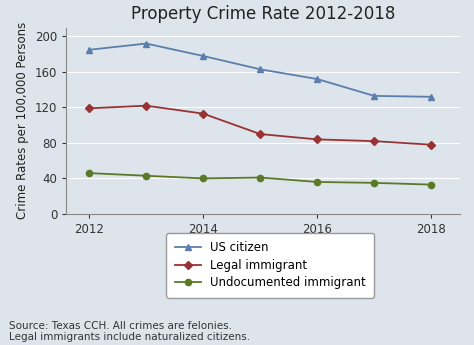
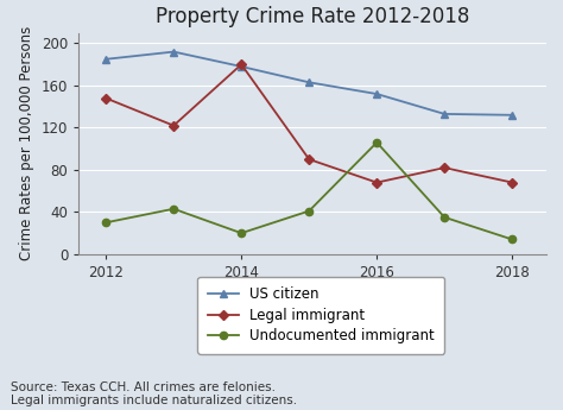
Legal immigrant/2012: 119 -> 148
Undocumented immigrant/2012: 46 -> 30
Legal immigrant/2014: 113 -> 180
Undocumented immigrant/2014: 40 -> 20
Legal immigrant/2016: 84 -> 68
Undocumented immigrant/2016: 36 -> 106
Legal immigrant/2018: 78 -> 68
Undocumented immigrant/2018: 33 -> 14
